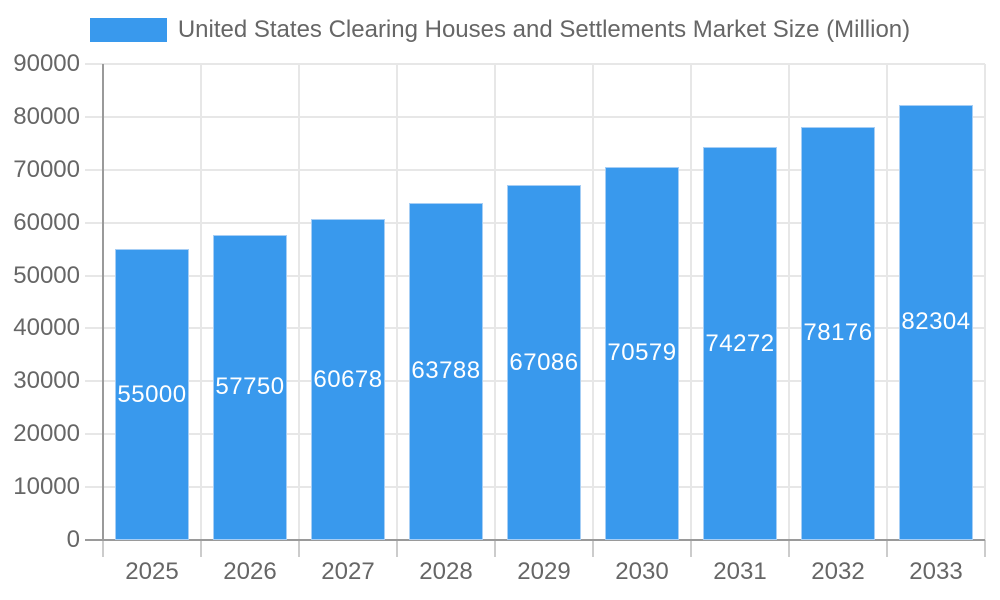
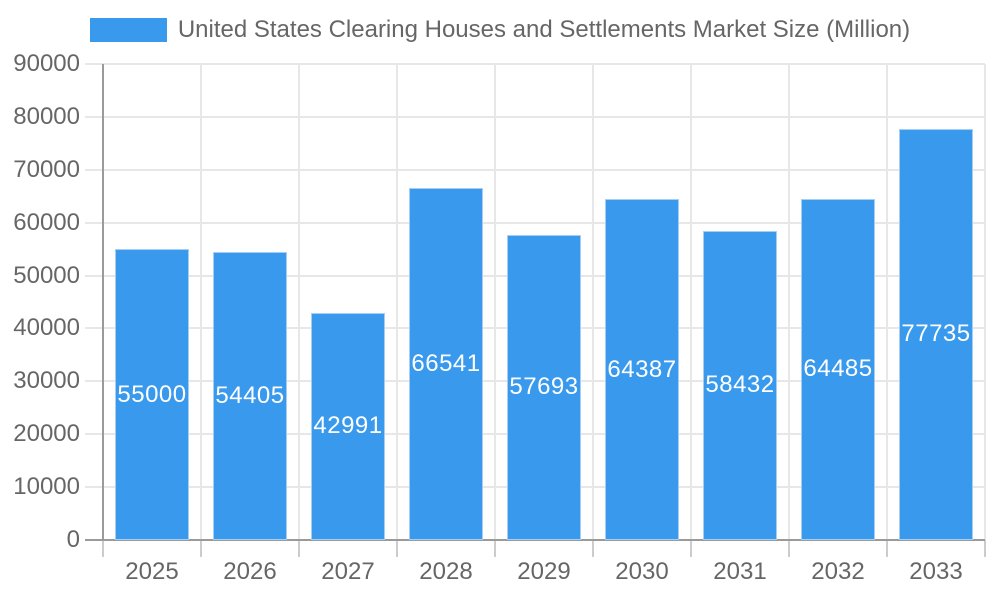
2026: 57750 -> 54405
2027: 60678 -> 42991
2028: 63788 -> 66541
2029: 67086 -> 57693
2030: 70579 -> 64387
2031: 74272 -> 58432
2032: 78176 -> 64485
2033: 82304 -> 77735
